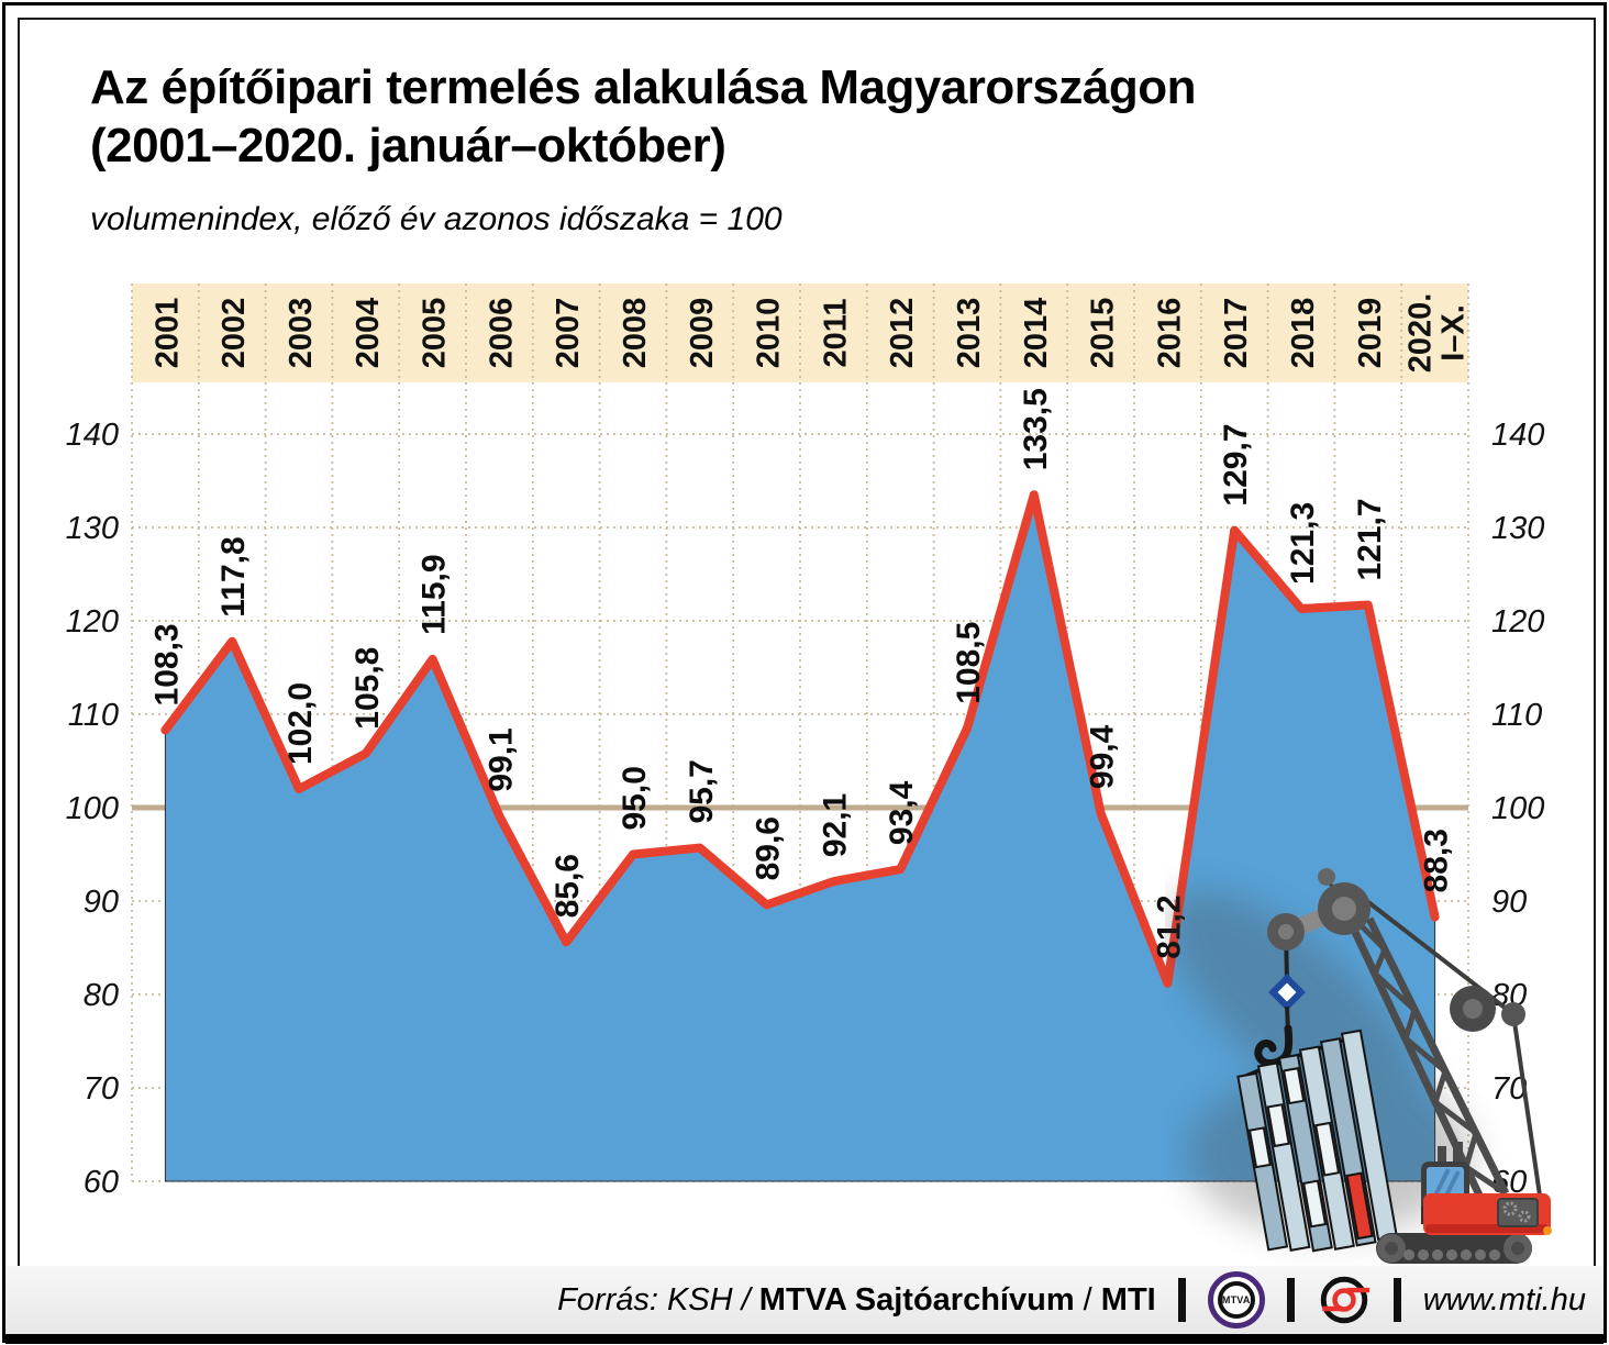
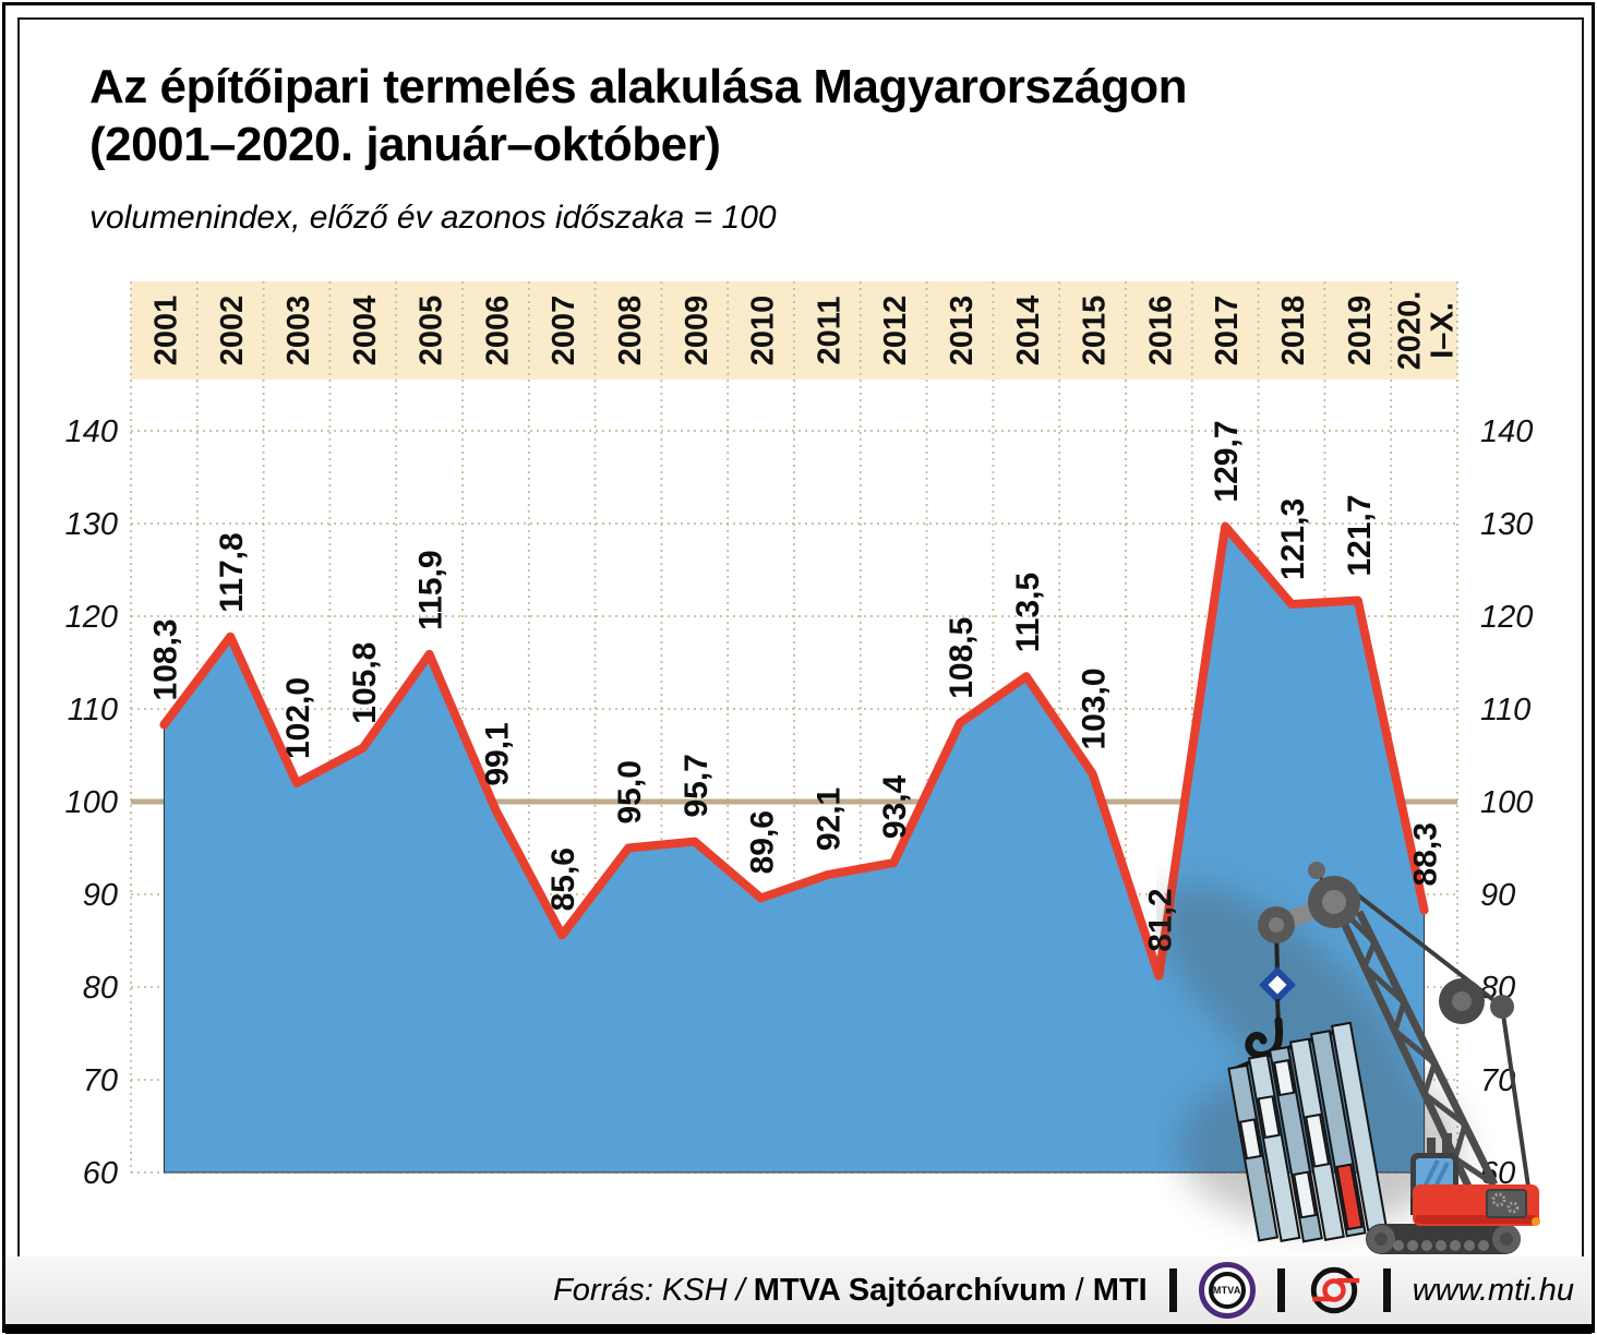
2014: 133,5 -> 113,5
2015: 99,4 -> 103,0
